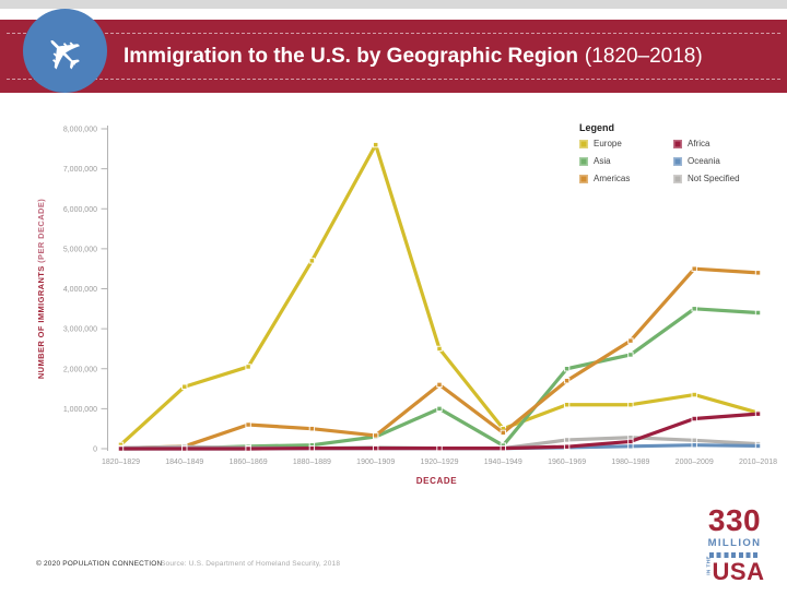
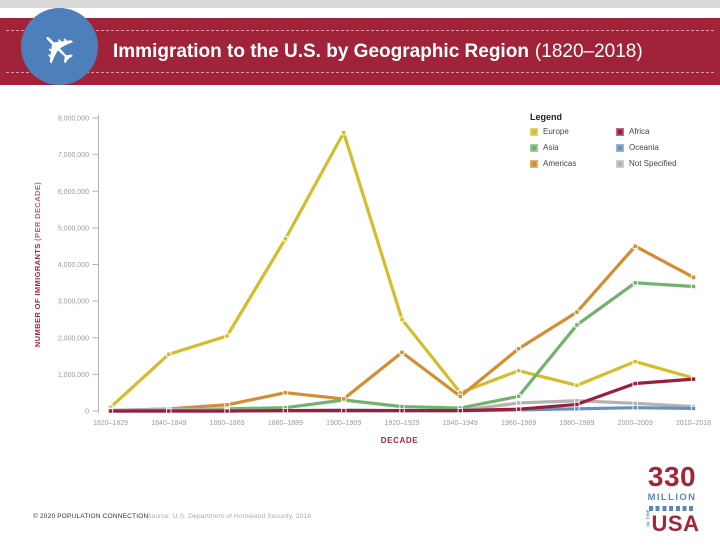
Americas/1860–1869: 600000 -> 200000
Asia/1920–1929: 1000000 -> 100000
Asia/1960–1969: 2000000 -> 400000
Europe/1980–1989: 1100000 -> 700000
Americas/2010–2018: 4400000 -> 3600000
